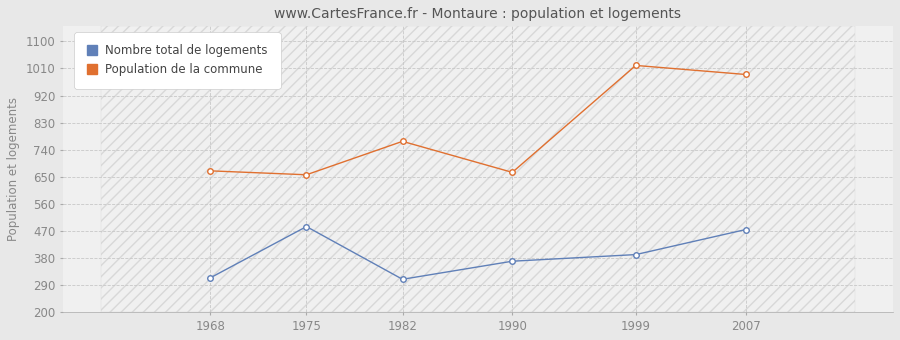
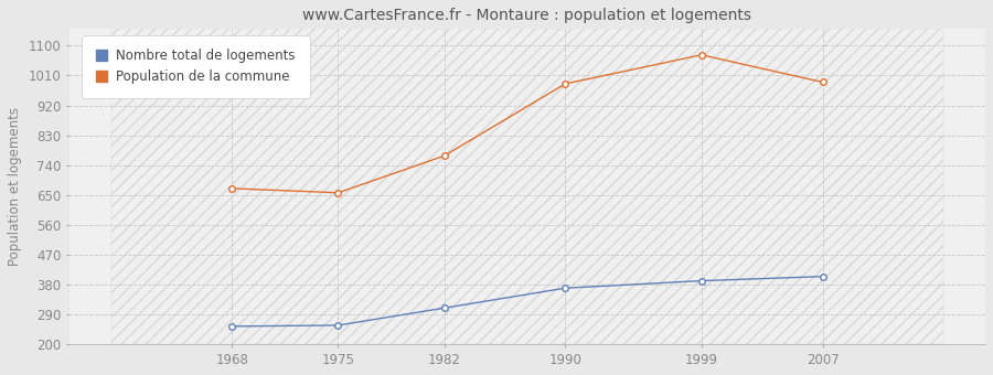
Nombre total de logements/1968: 315 -> 255
Nombre total de logements/1975: 485 -> 258
Population de la commune/1990: 665 -> 985
Population de la commune/1999: 1020 -> 1072
Nombre total de logements/2007: 475 -> 405
